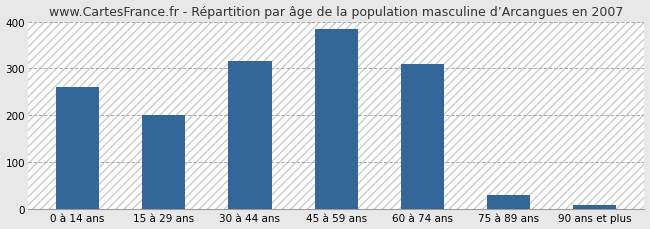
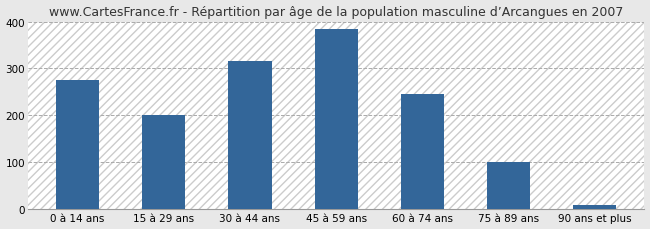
0 à 14 ans: 260 -> 275
60 à 74 ans: 310 -> 245
75 à 89 ans: 30 -> 100
